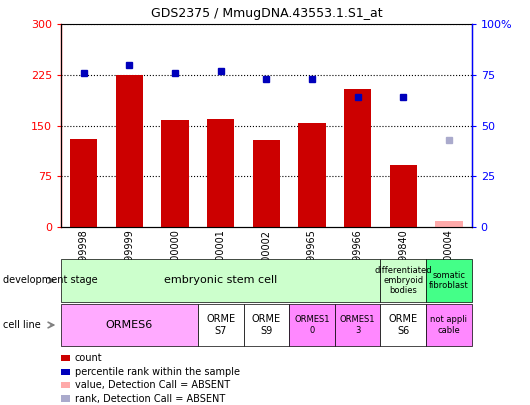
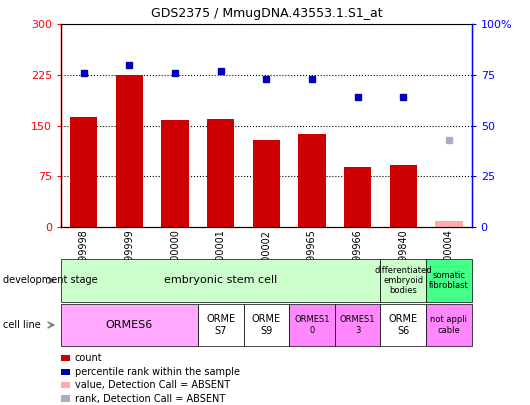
GSM99998: 130 -> 163
GSM99965: 154 -> 138
GSM99966: 204 -> 88
